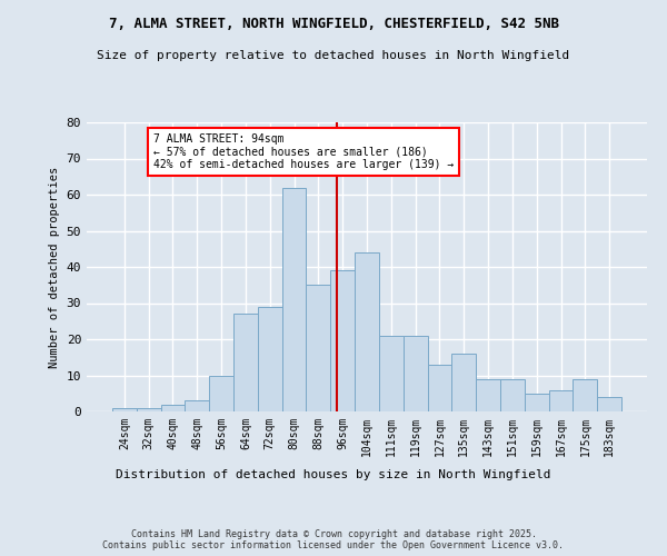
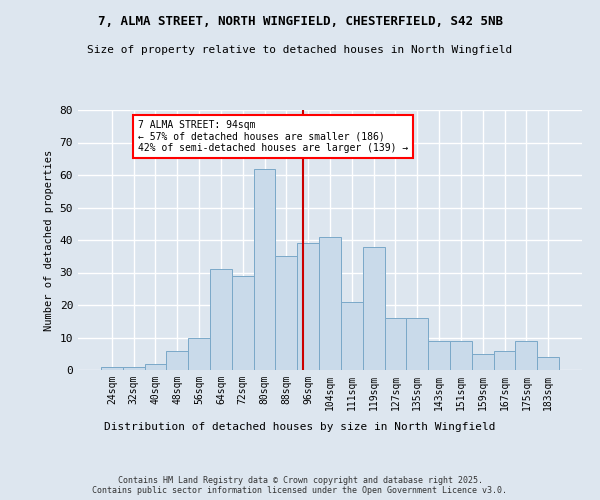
48sqm: 3 -> 6
64sqm: 27 -> 31
104sqm: 44 -> 41
119sqm: 21 -> 38
127sqm: 13 -> 16
